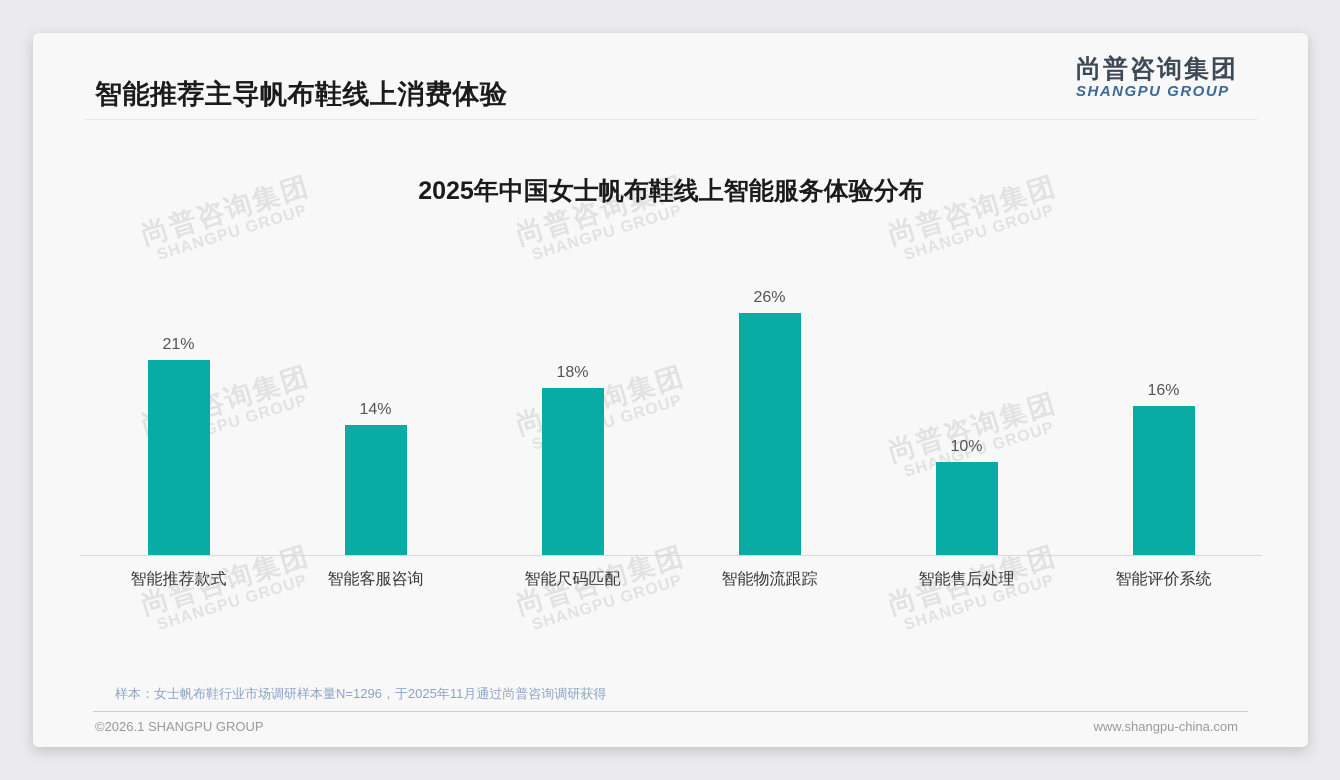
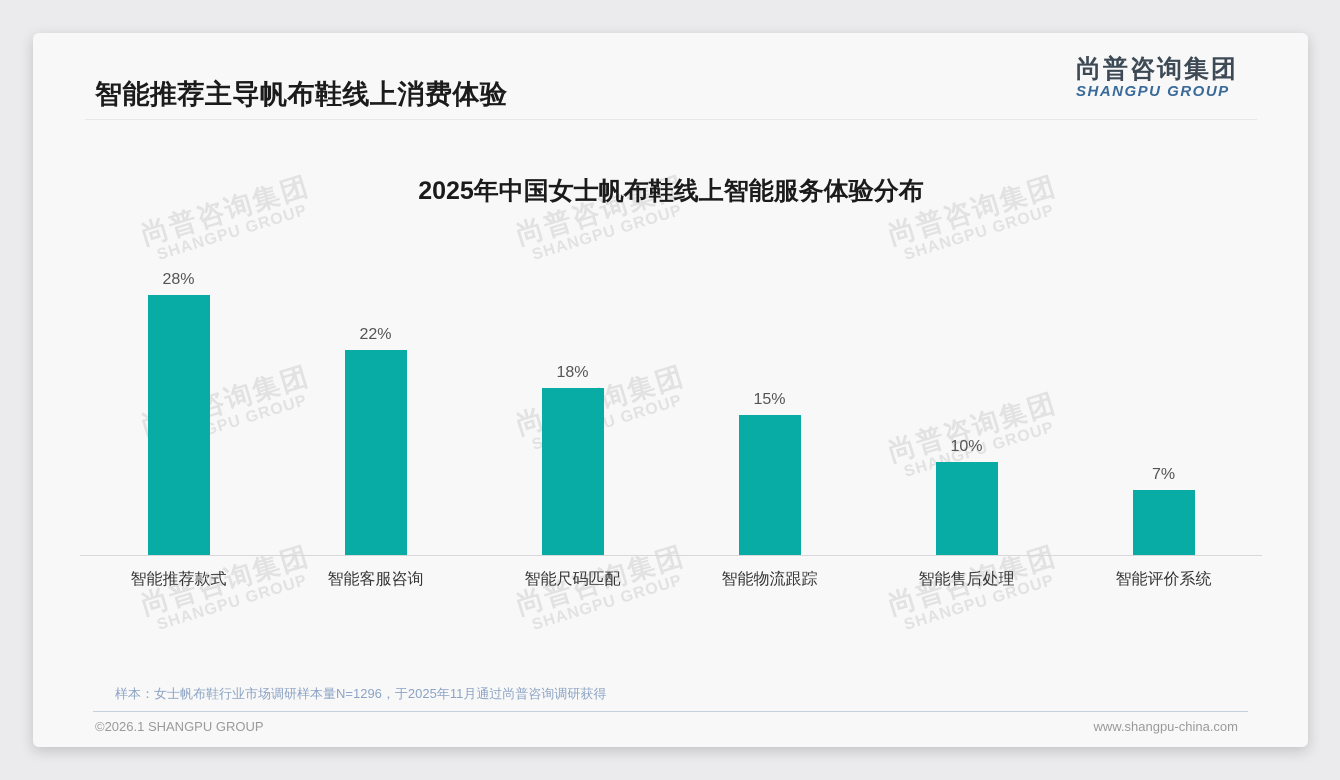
智能推荐款式: 21% -> 28%
智能客服咨询: 14% -> 22%
智能物流跟踪: 26% -> 15%
智能评价系统: 16% -> 7%
